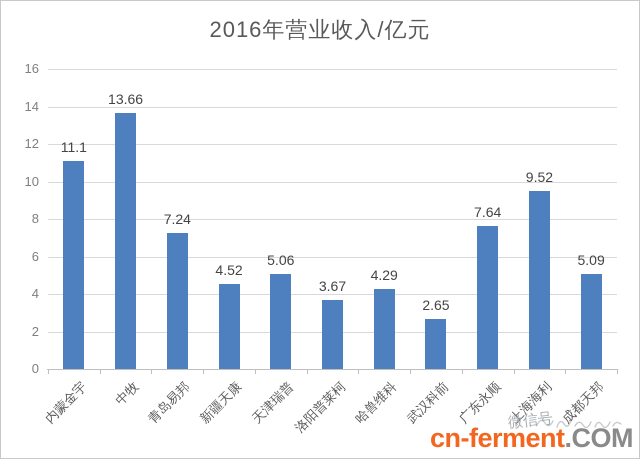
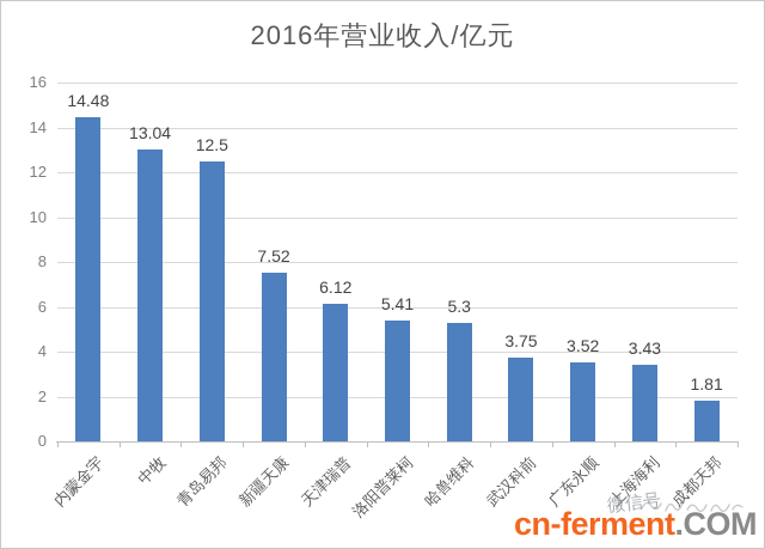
内蒙金宇: 11.1 -> 14.48
中牧: 13.66 -> 13.04
青岛易邦: 7.24 -> 12.5
新疆天康: 4.52 -> 7.52
天津瑞普: 5.06 -> 6.12
洛阳普莱柯: 3.67 -> 5.41
哈兽维科: 4.29 -> 5.3
武汉科前: 2.65 -> 3.75
广东永顺: 7.64 -> 3.52
上海海利: 9.52 -> 3.43
成都天邦: 5.09 -> 1.81
